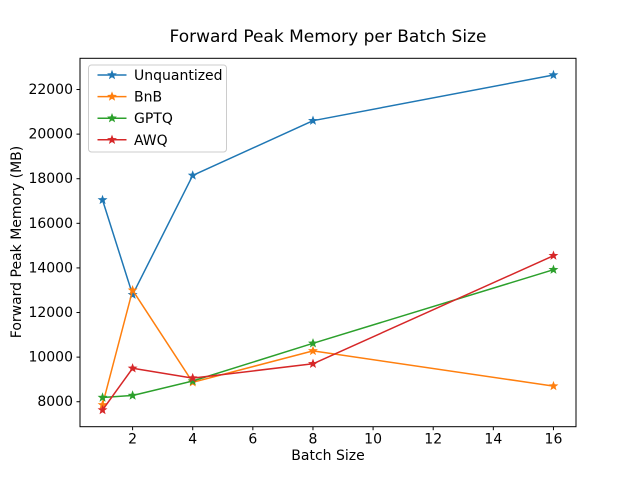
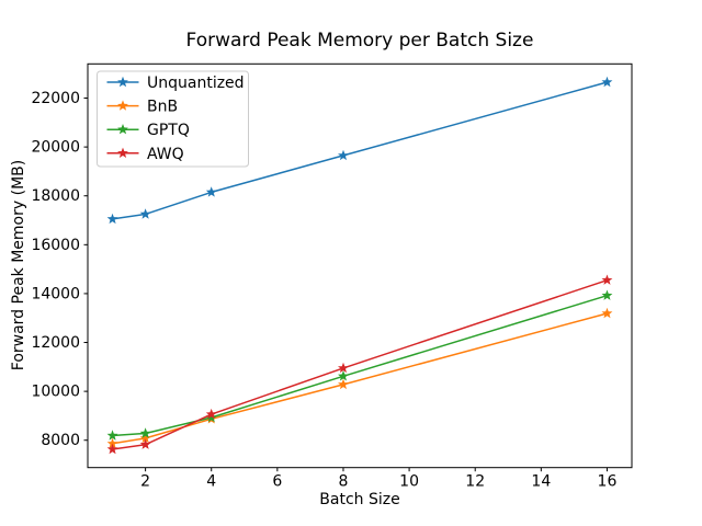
Unquantized/2: 12800 -> 17200
BnB/2: 13000 -> 8100
AWQ/2: 9500 -> 7800
Unquantized/8: 20600 -> 19600
AWQ/8: 9700 -> 11000
BnB/16: 8700 -> 13200
